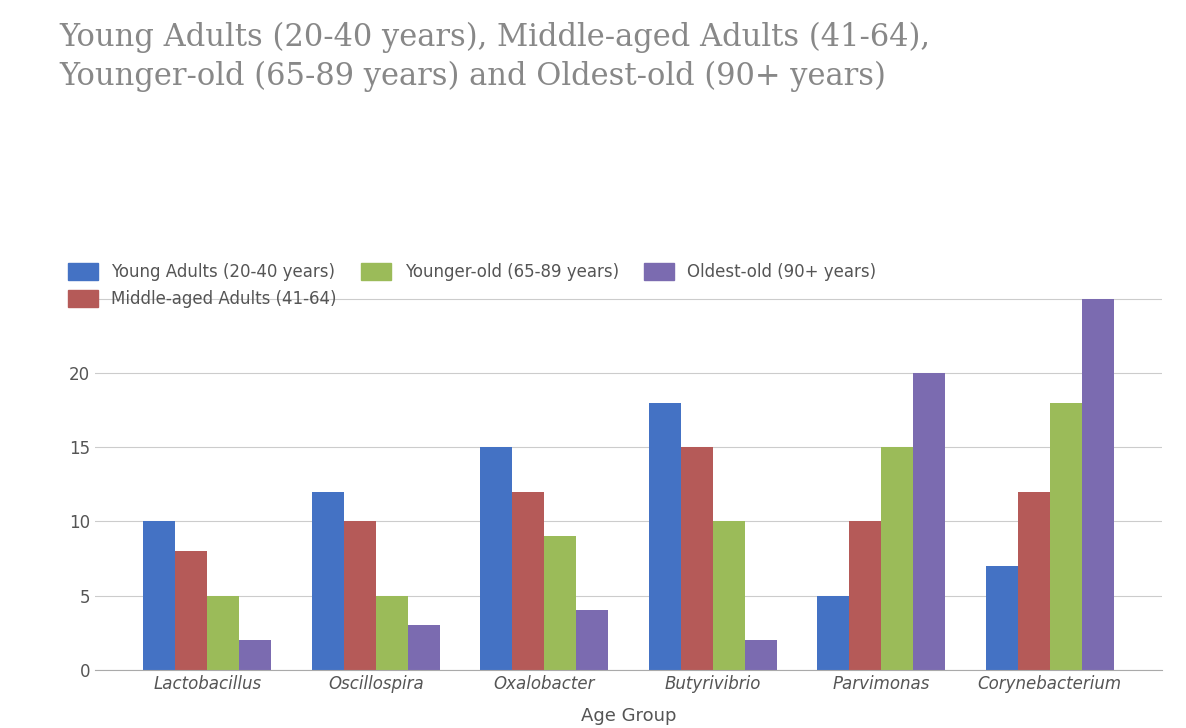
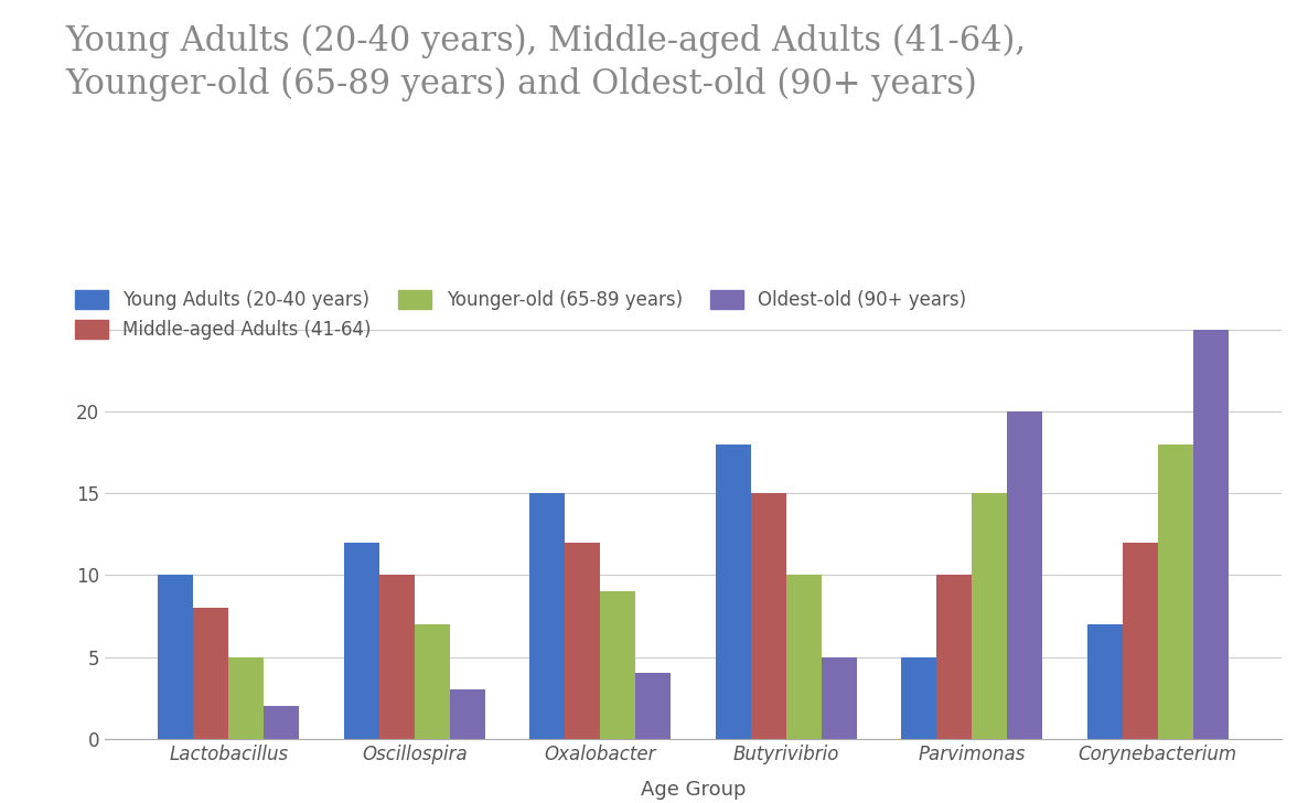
Younger-old (65-89 years)/Oscillospira: 5 -> 7
Oldest-old (90+ years)/Butyrivibrio: 2 -> 5
